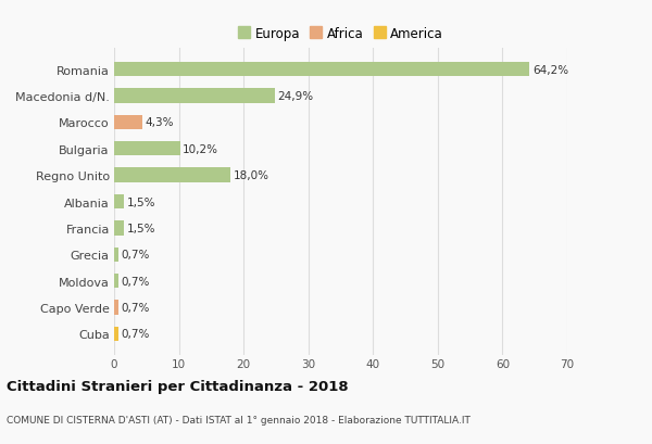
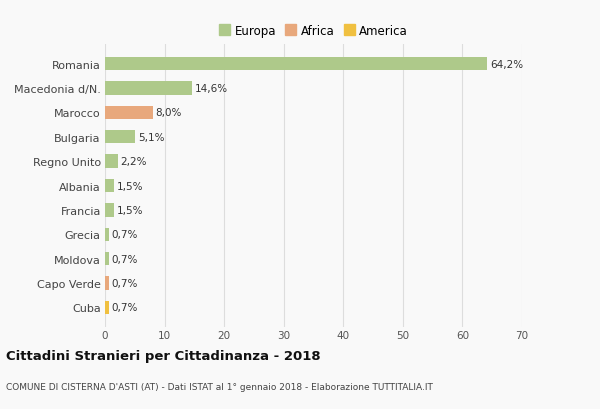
Macedonia d/N.: 24,9% -> 14,6%
Marocco: 4,3% -> 8,0%
Bulgaria: 10,2% -> 5,1%
Regno Unito: 18,0% -> 2,2%
